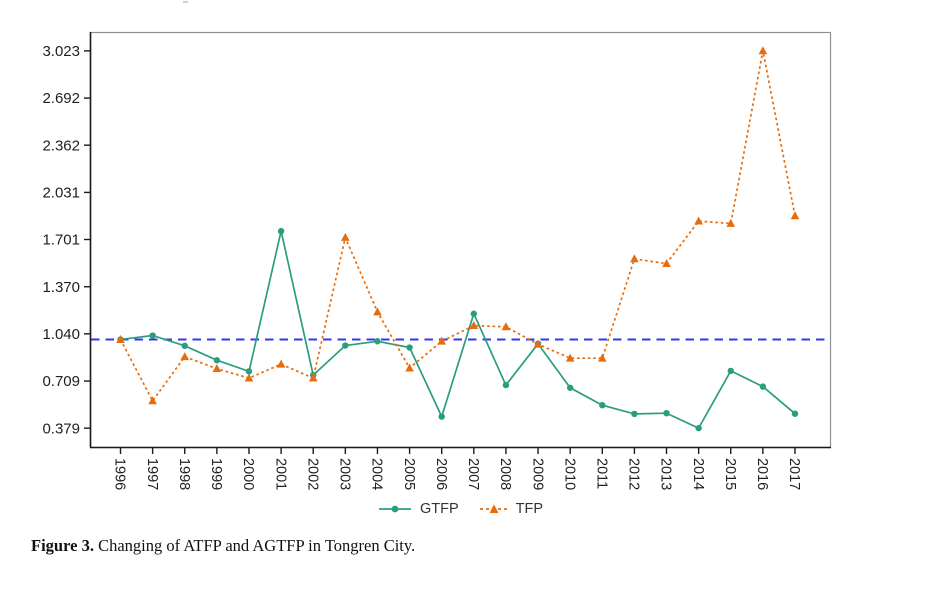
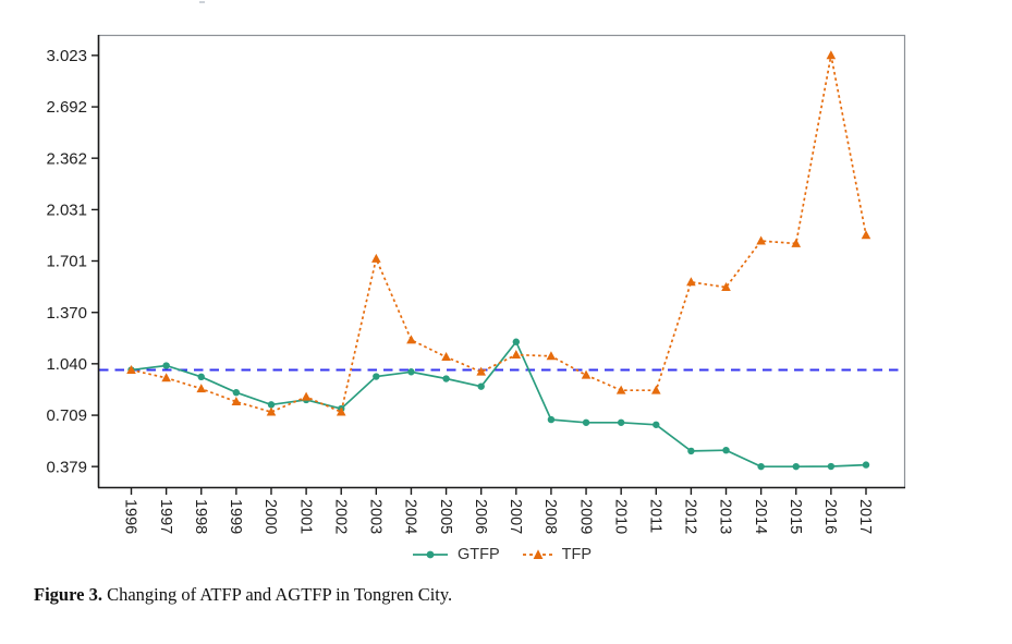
TFP/1997: 0.57 -> 0.95
GTFP/2001: 1.76 -> 0.81
TFP/2005: 0.80 -> 1.08
GTFP/2006: 0.46 -> 0.89
GTFP/2009: 0.97 -> 0.66
GTFP/2011: 0.54 -> 0.65
GTFP/2015: 0.78 -> 0.38
GTFP/2016: 0.67 -> 0.38
GTFP/2017: 0.48 -> 0.39
